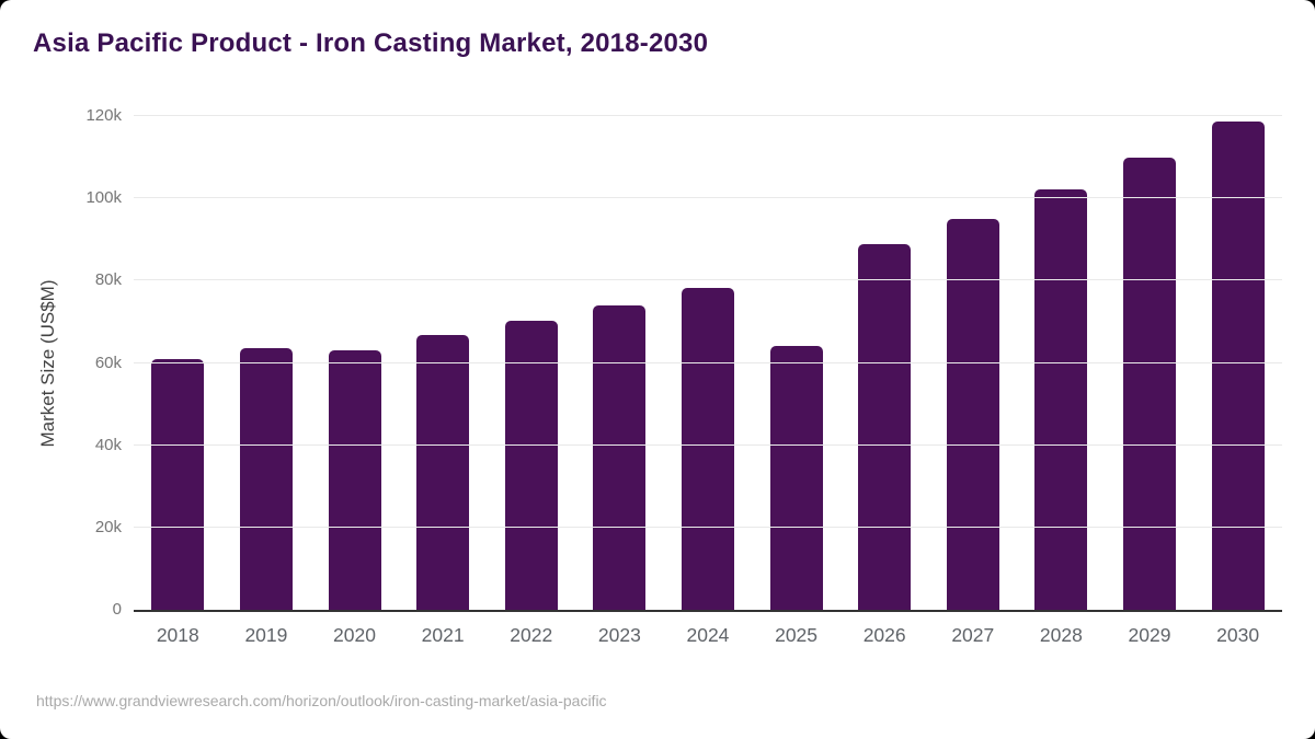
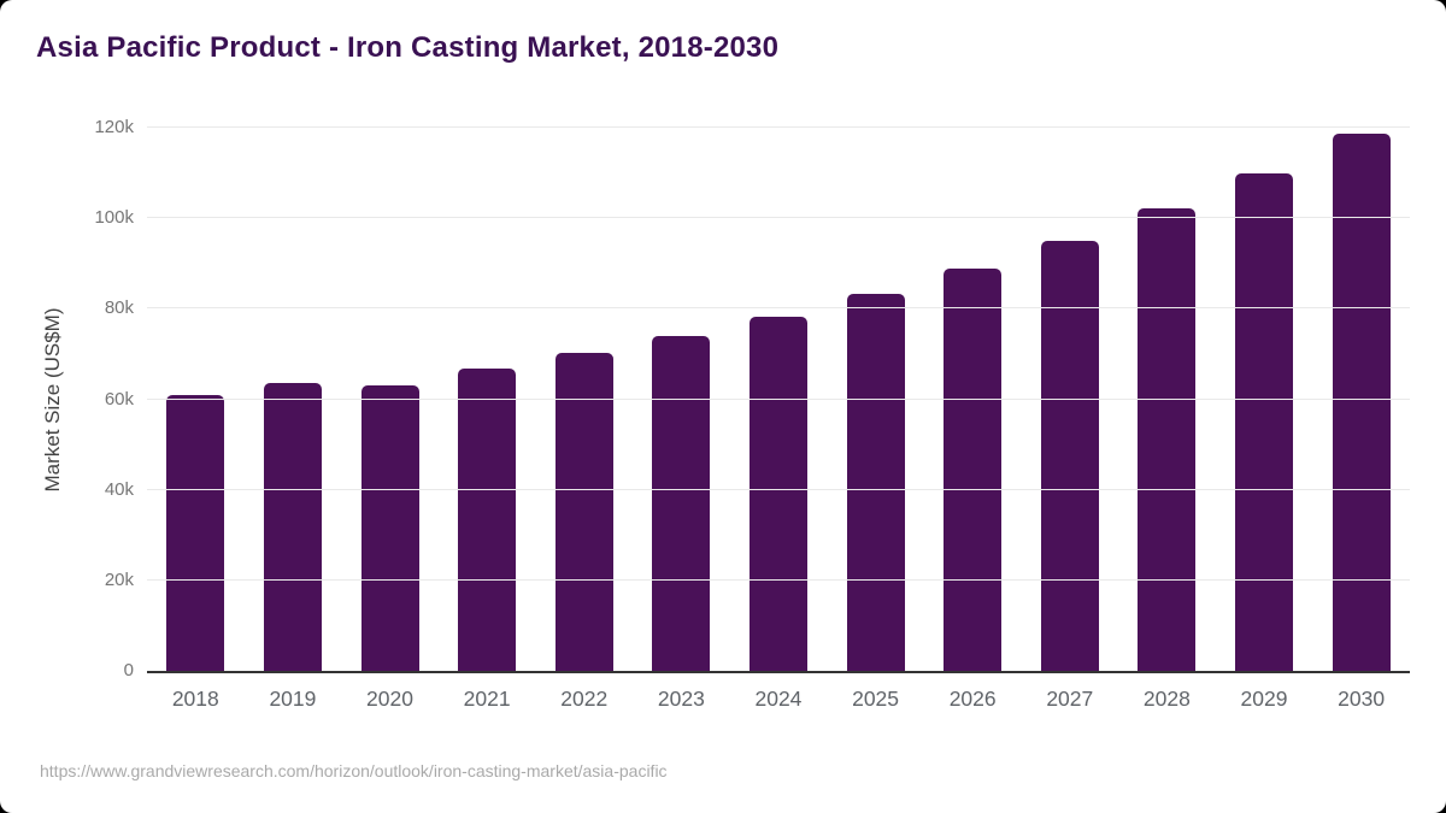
2025: 64k -> 83k
